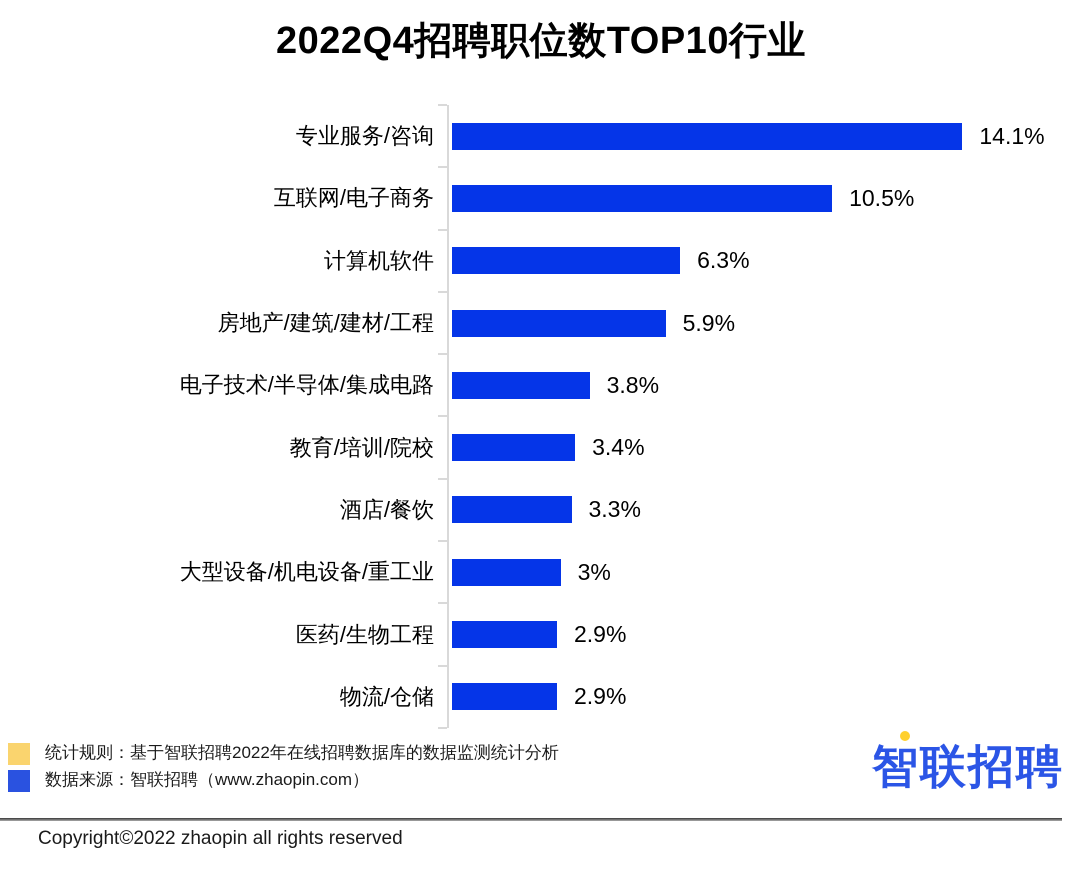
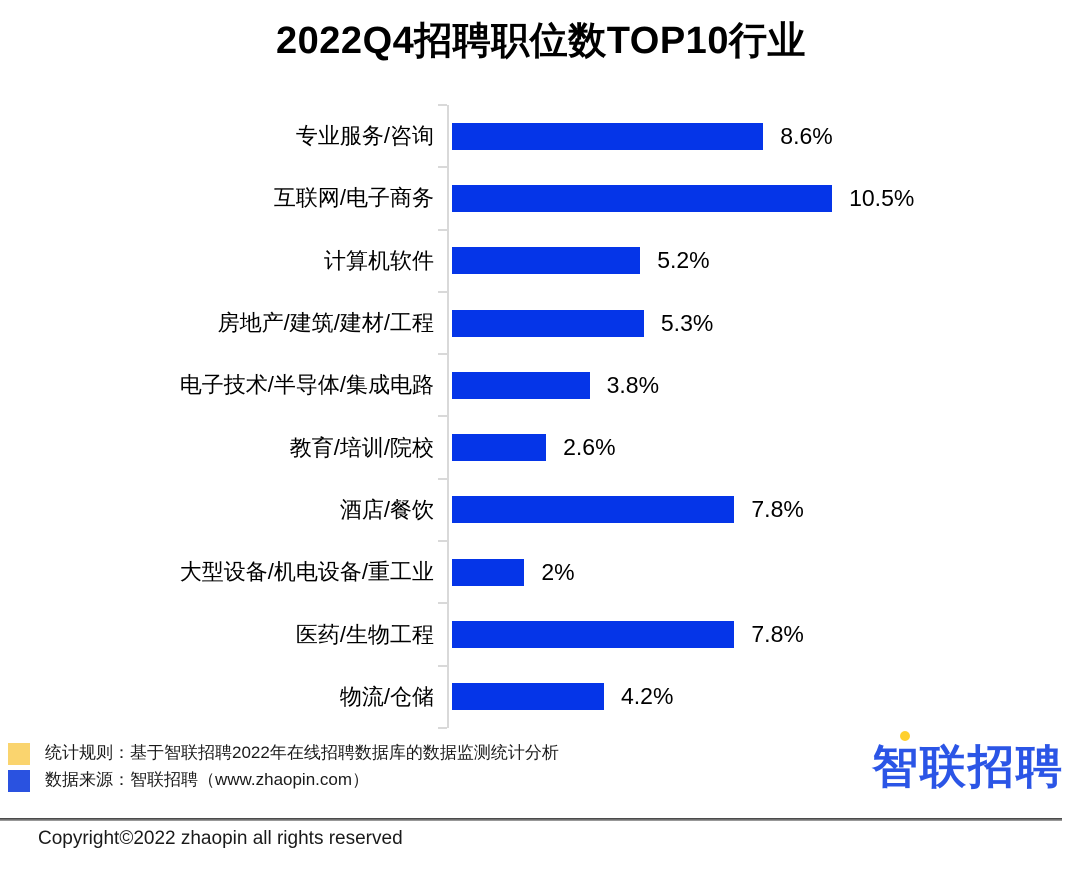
专业服务/咨询: 14.1% -> 8.6%
计算机软件: 6.3% -> 5.2%
房地产/建筑/建材/工程: 5.9% -> 5.3%
教育/培训/院校: 3.4% -> 2.6%
酒店/餐饮: 3.3% -> 7.8%
大型设备/机电设备/重工业: 3% -> 2%
医药/生物工程: 2.9% -> 7.8%
物流/仓储: 2.9% -> 4.2%
